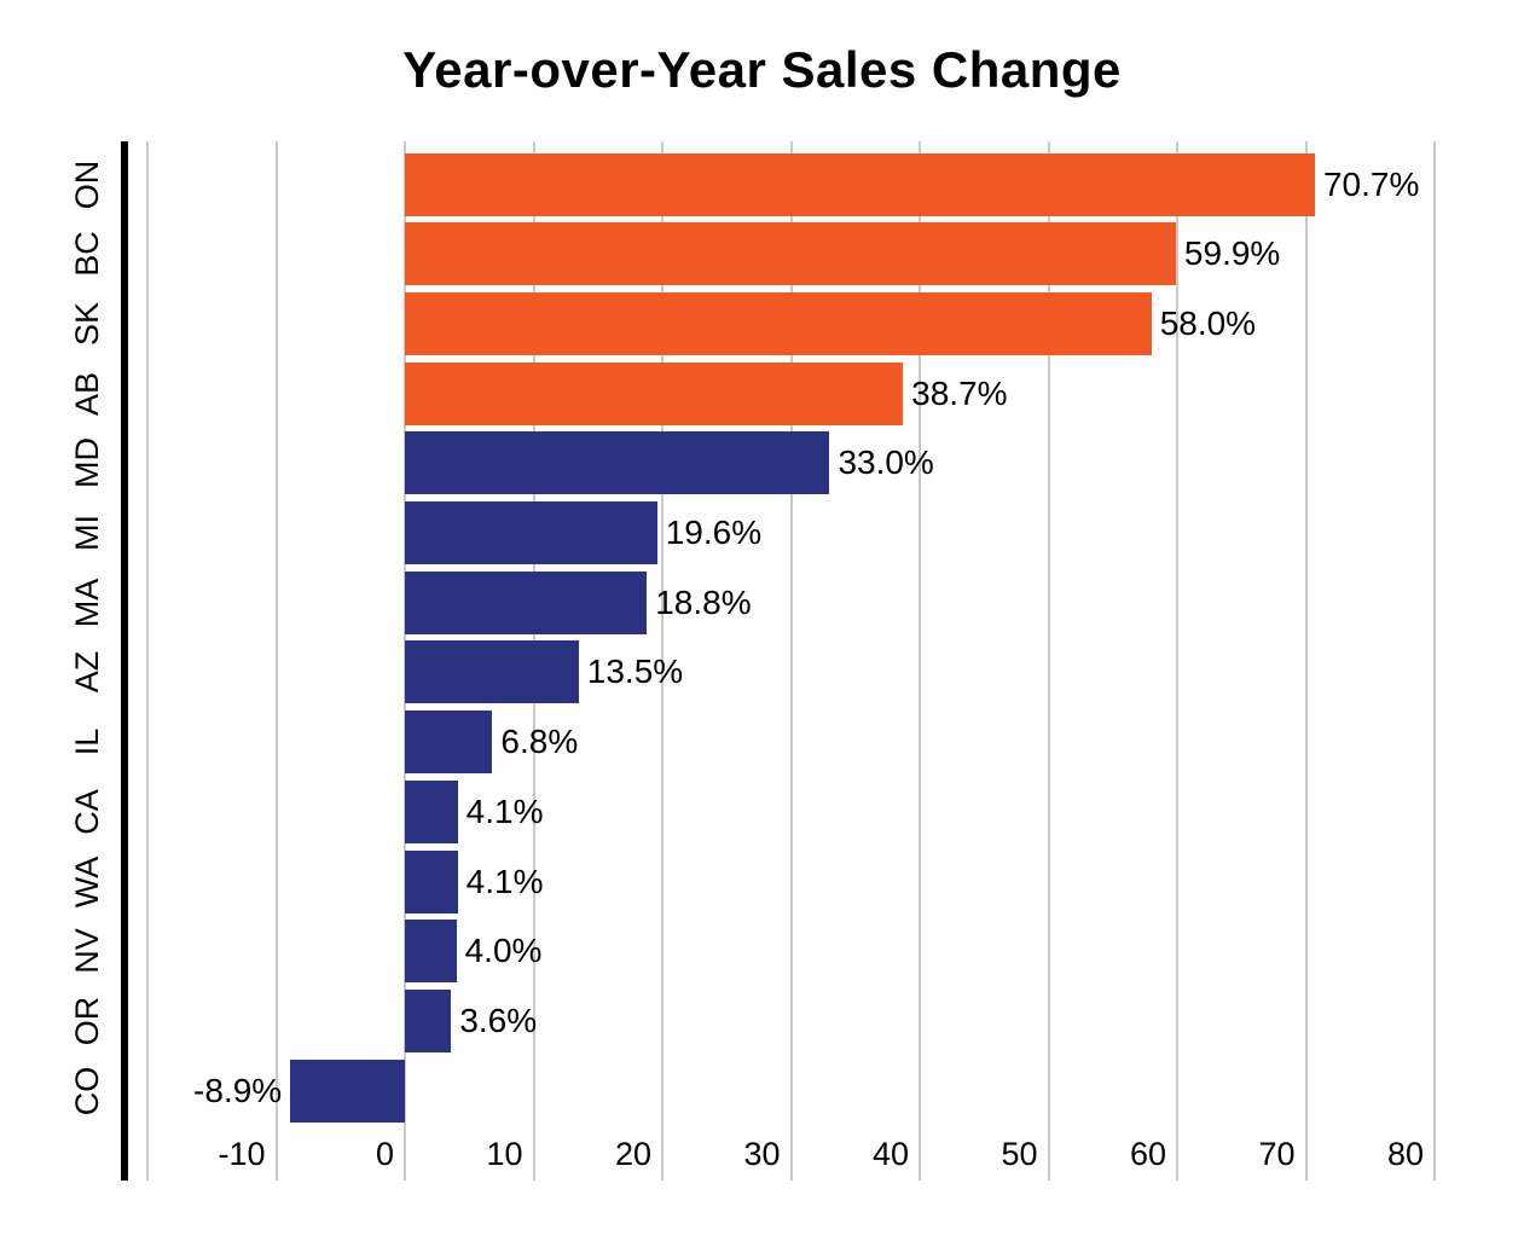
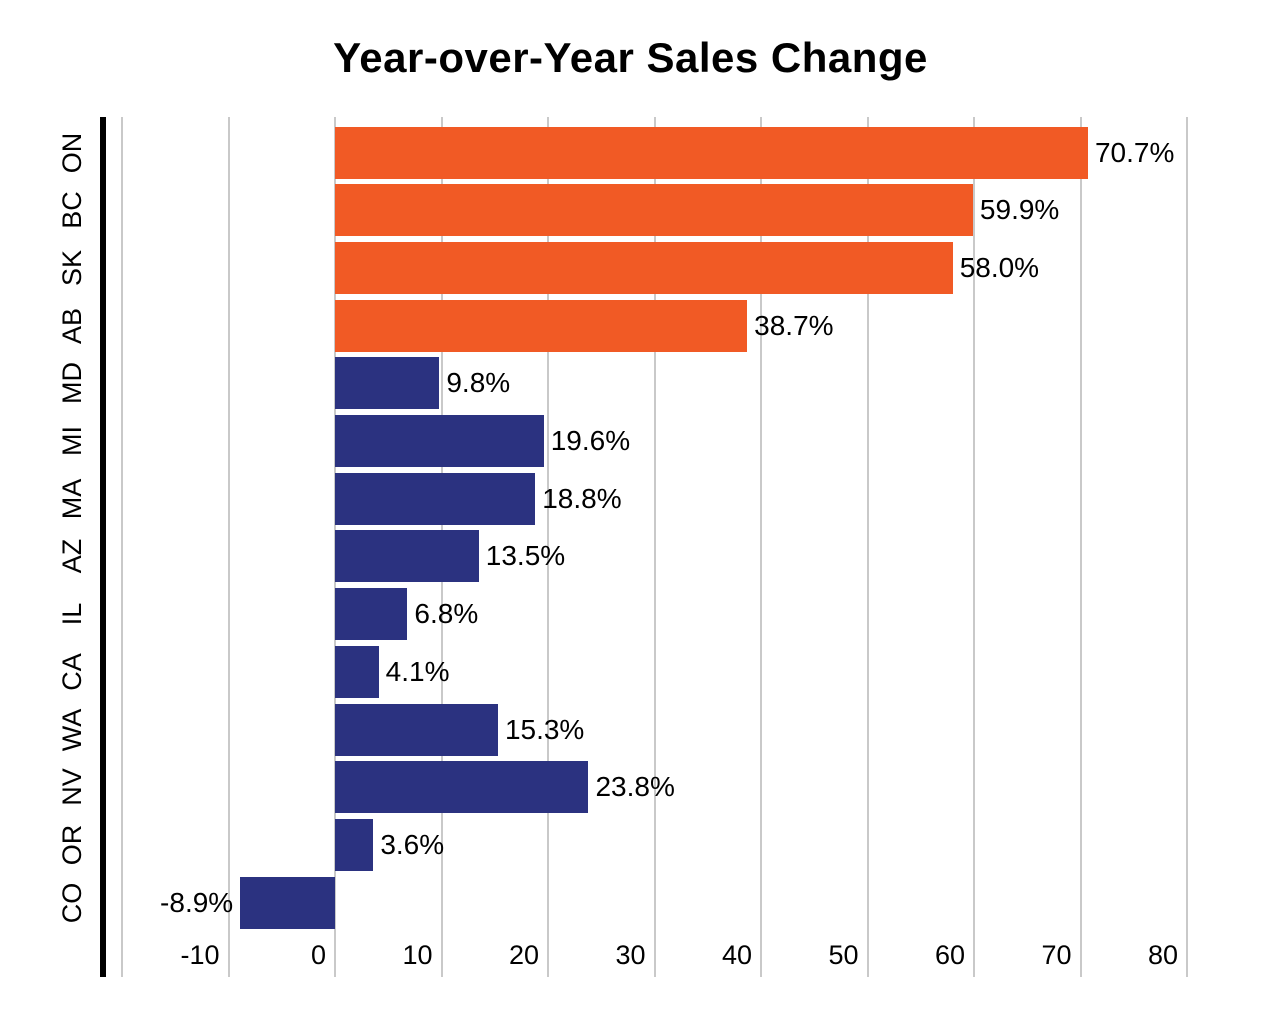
MD: 33.0% -> 9.8%
WA: 4.1% -> 15.3%
NV: 4.0% -> 23.8%
